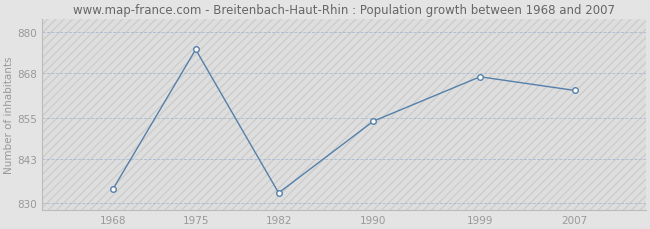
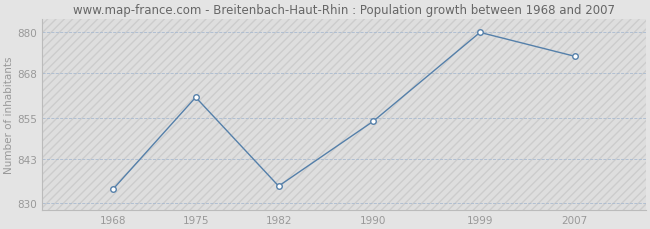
1975: 875 -> 861
1982: 833 -> 835
1999: 867 -> 880
2007: 863 -> 873
